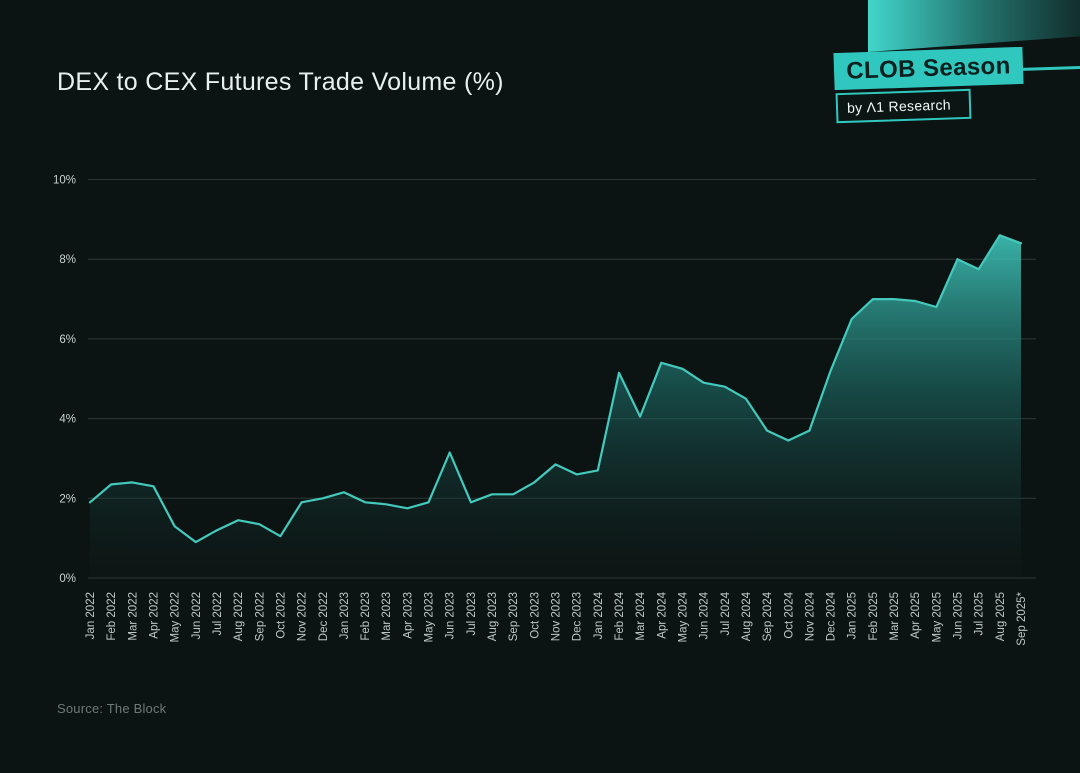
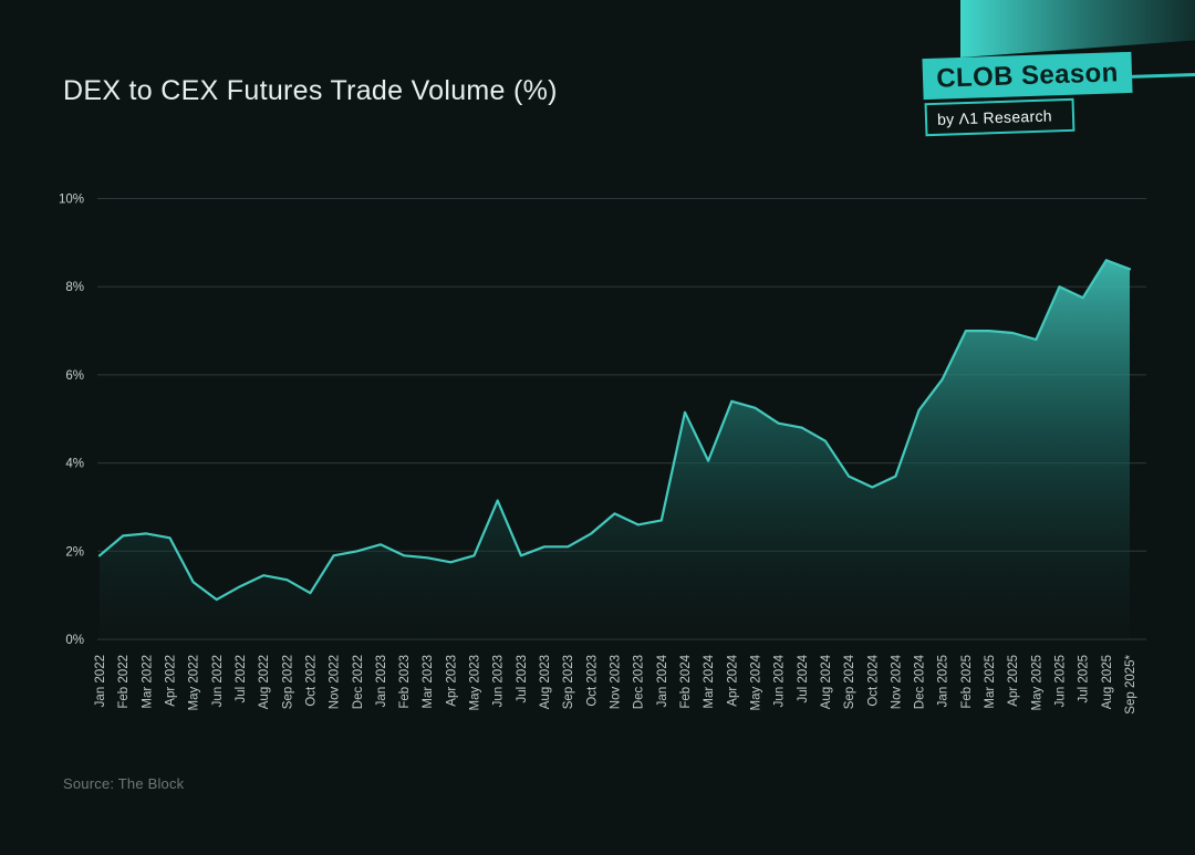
Jan 2025: 6.5% -> 5.9%
